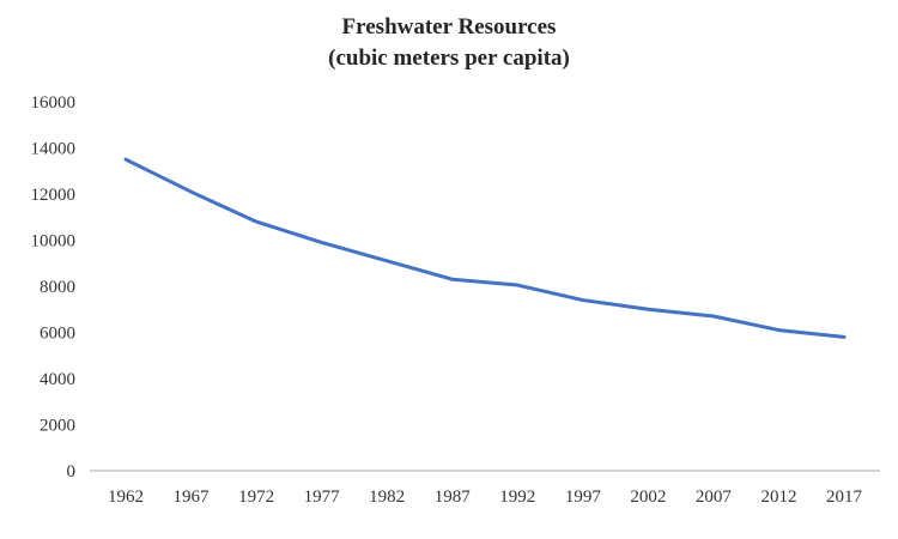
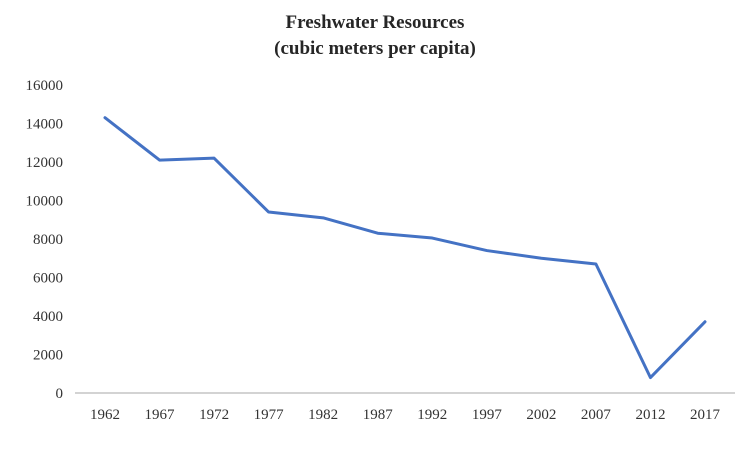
1962: 13500 -> 14300
1972: 10800 -> 12200
1977: 9900 -> 9400
2012: 6100 -> 800
2017: 5800 -> 3700
